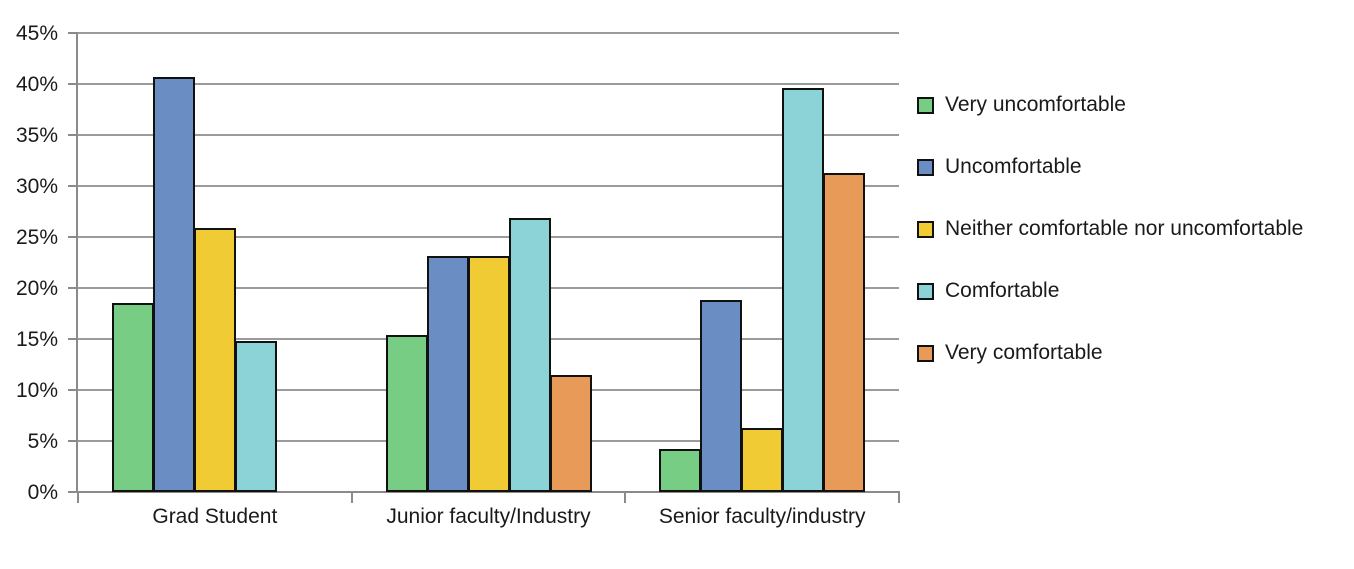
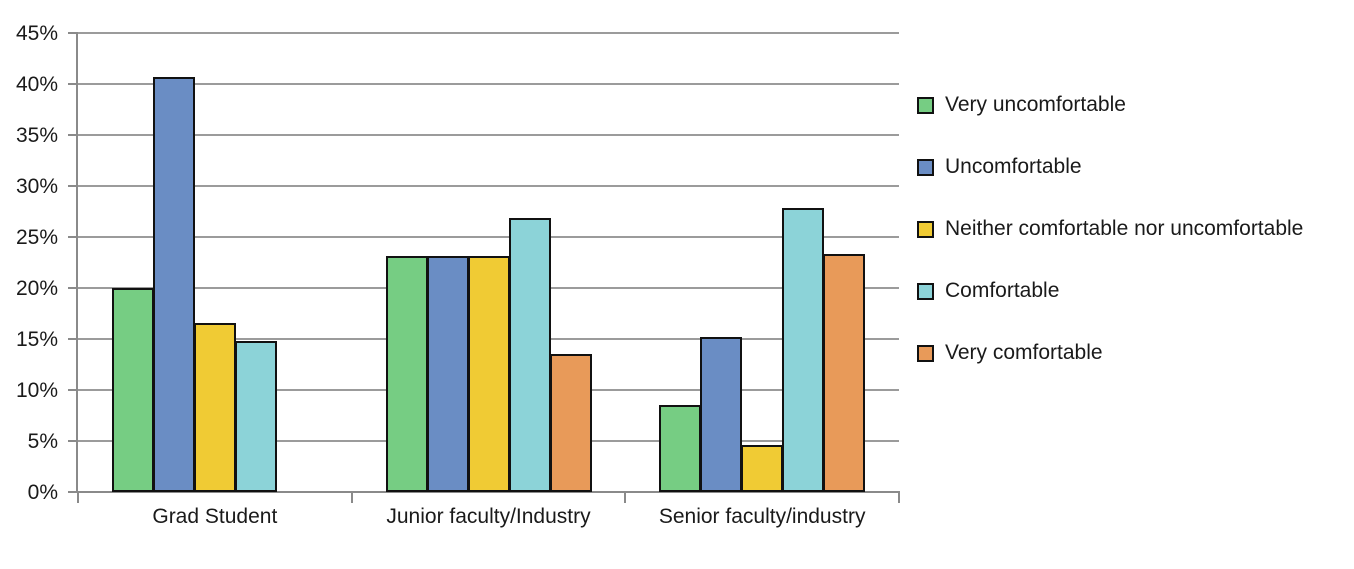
Very uncomfortable/Grad Student: 18.5% -> 20.0%
Neither comfortable nor uncomfortable/Grad Student: 25.9% -> 16.6%
Very uncomfortable/Junior faculty/Industry: 15.4% -> 23.1%
Very comfortable/Junior faculty/Industry: 11.5% -> 13.5%
Very uncomfortable/Senior faculty/industry: 4.2% -> 8.5%
Uncomfortable/Senior faculty/industry: 18.8% -> 15.2%
Neither comfortable nor uncomfortable/Senior faculty/industry: 6.3% -> 4.6%
Comfortable/Senior faculty/industry: 39.6% -> 27.8%
Very comfortable/Senior faculty/industry: 31.3% -> 23.3%
